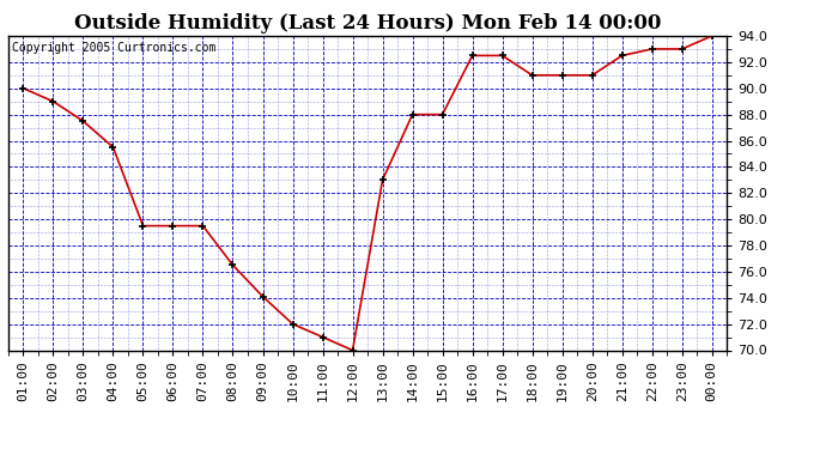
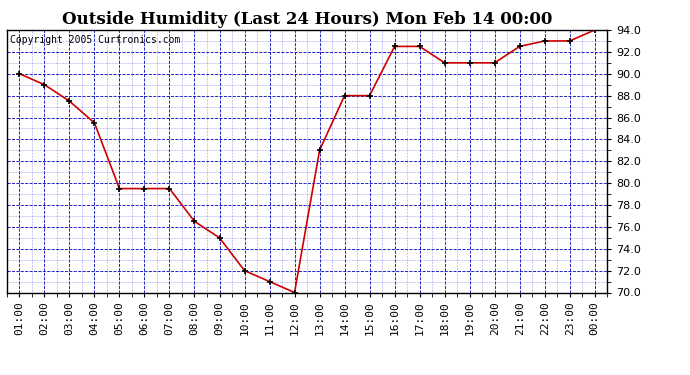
09:00: 74.1 -> 75.0
